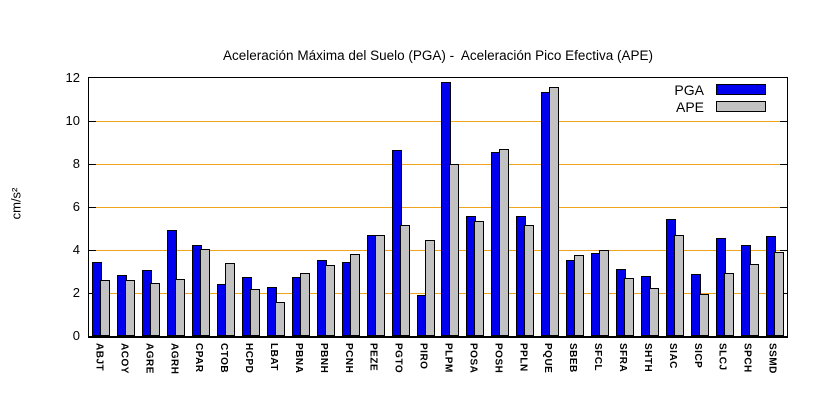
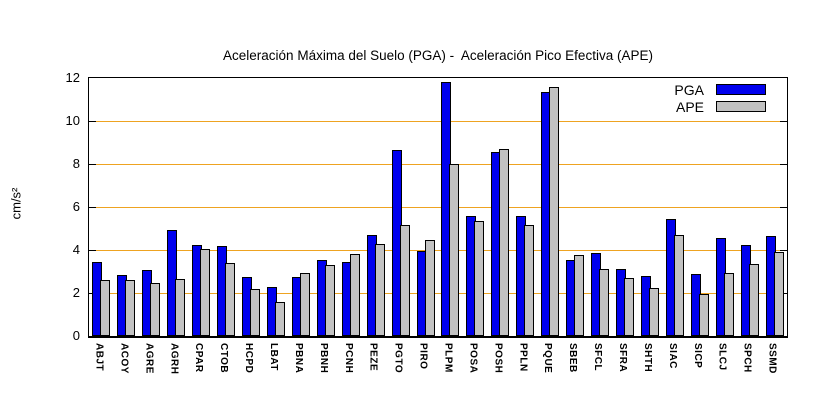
PGA/CTOB: 2.4 -> 4.2
APE/PEZE: 4.7 -> 4.3
PGA/PIRO: 1.9 -> 4.0
APE/SFCL: 4.0 -> 3.1
